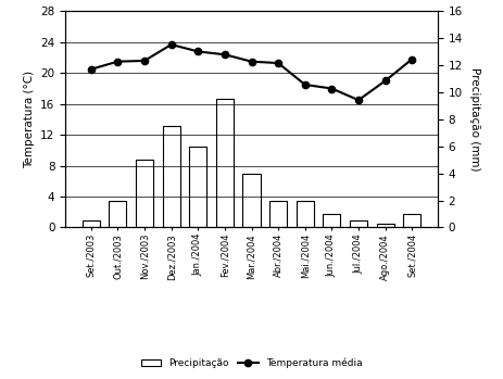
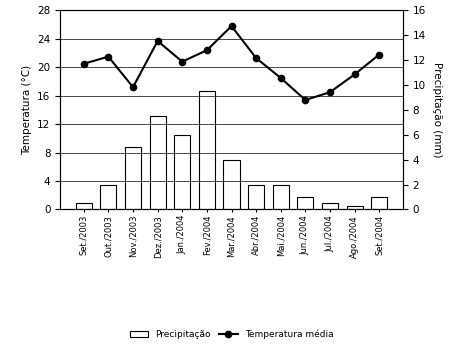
Temperatura média/Nov./2003: 21.6 -> 17.2
Temperatura média/Jan./2004: 22.8 -> 20.8
Temperatura média/Mar./2004: 21.5 -> 25.8
Temperatura média/Jun./2004: 18.0 -> 15.4
